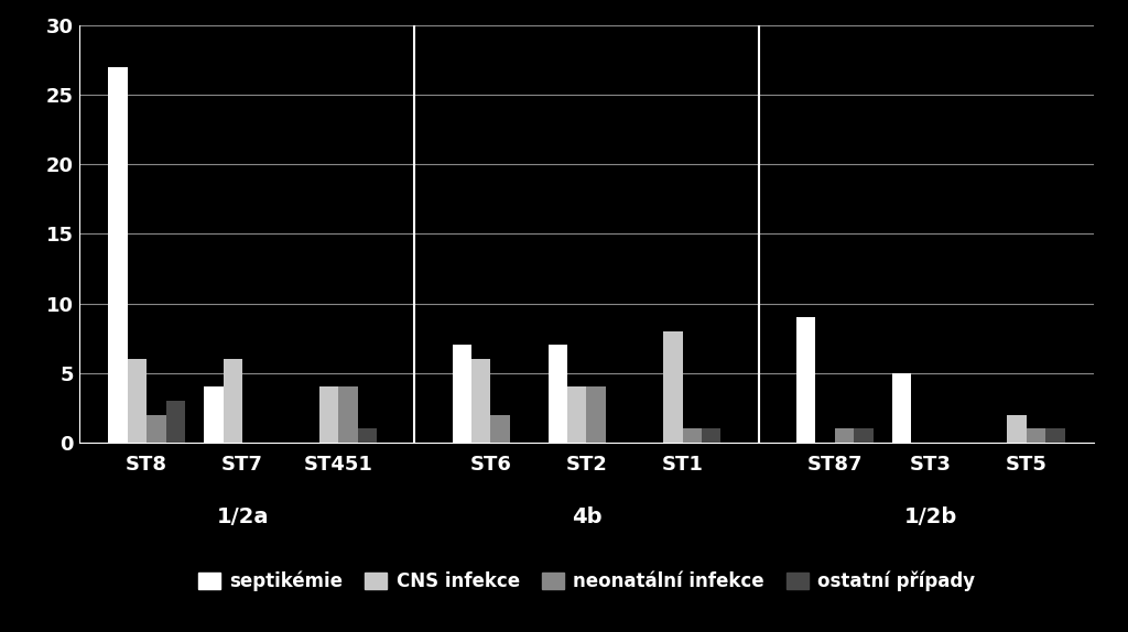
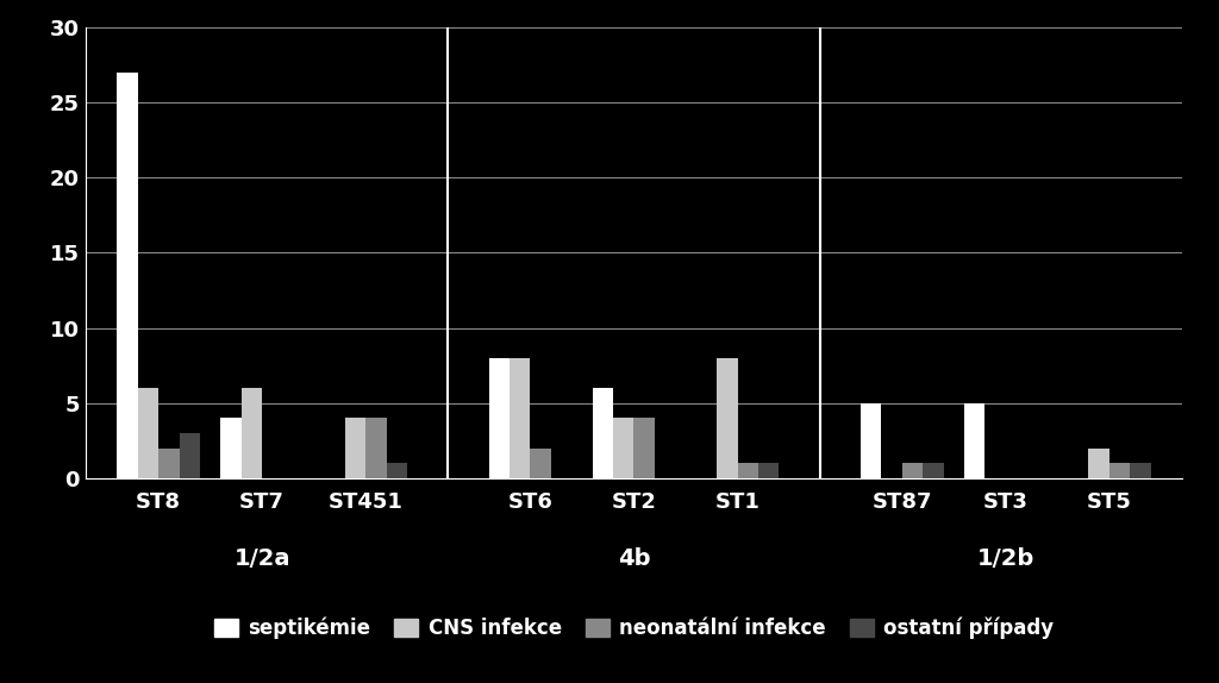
septikémie/ST6: 7 -> 8
CNS infekce/ST6: 6 -> 8
septikémie/ST2: 7 -> 6
septikémie/ST87: 9 -> 5
